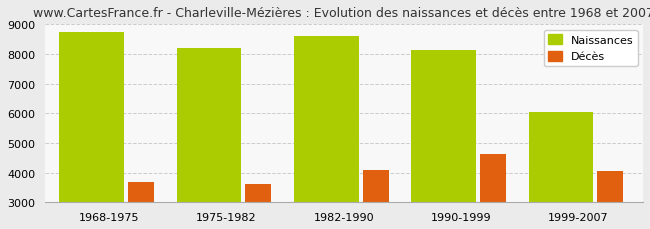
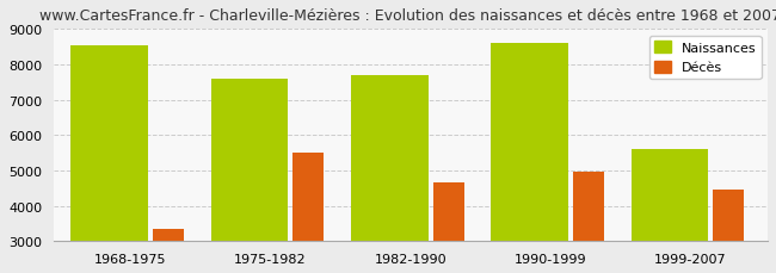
Naissances/1968-1975: 8750 -> 8550
Décès/1968-1975: 3700 -> 3350
Naissances/1975-1982: 8200 -> 7600
Décès/1975-1982: 3620 -> 5500
Naissances/1982-1990: 8600 -> 7700
Décès/1982-1990: 4080 -> 4650
Naissances/1990-1999: 8150 -> 8600
Décès/1990-1999: 4630 -> 4950
Naissances/1999-2007: 6050 -> 5600
Décès/1999-2007: 4050 -> 4450
